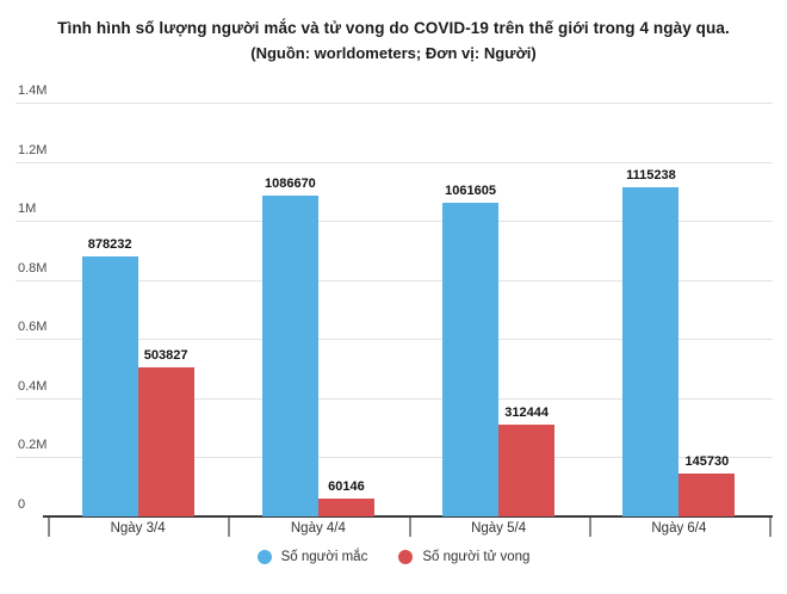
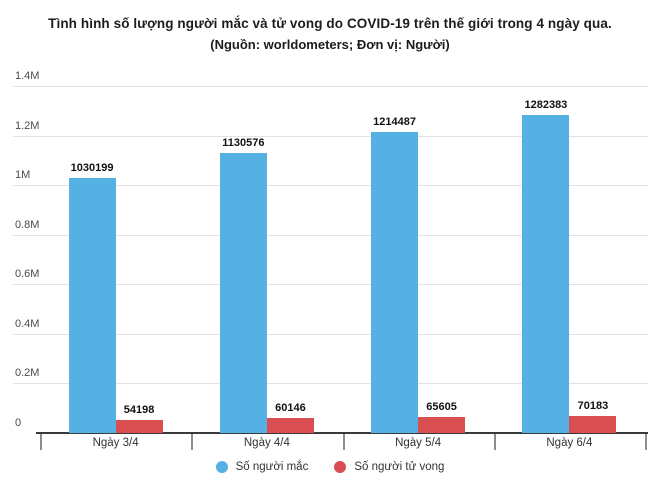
Số người mắc/Ngày 3/4: 878232 -> 1030199
Số người tử vong/Ngày 3/4: 503827 -> 54198
Số người mắc/Ngày 4/4: 1086670 -> 1130576
Số người mắc/Ngày 5/4: 1061605 -> 1214487
Số người tử vong/Ngày 5/4: 312444 -> 65605
Số người mắc/Ngày 6/4: 1115238 -> 1282383
Số người tử vong/Ngày 6/4: 145730 -> 70183
